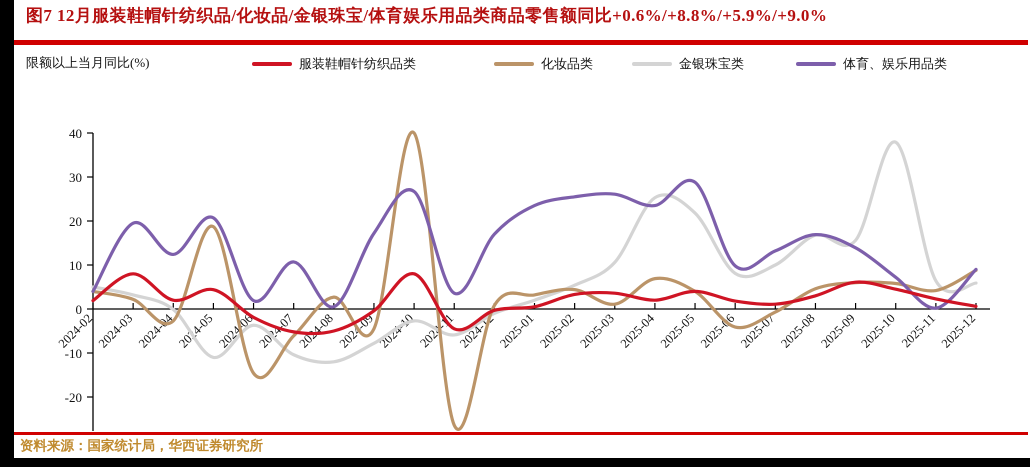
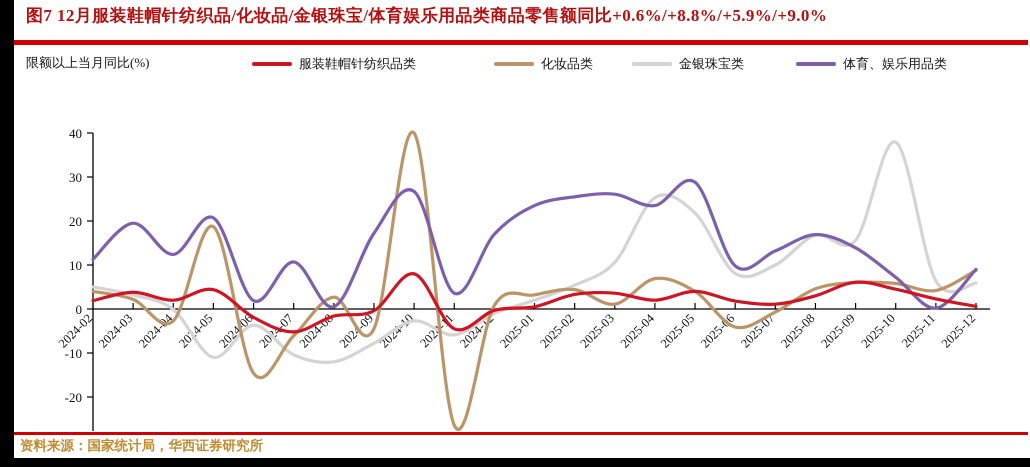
体育、娱乐用品类/2024-02: 4 -> 11
服装鞋帽针纺织品类/2024-03: 8 -> 4
服装鞋帽针纺织品类/2024-08: -5 -> -2
